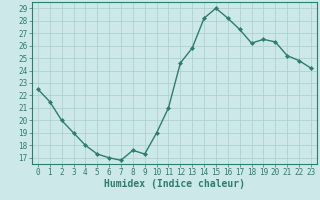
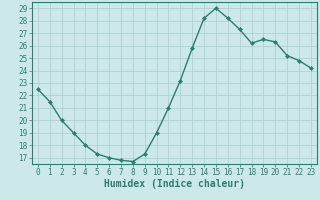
8: 17.6 -> 16.7
12: 24.6 -> 23.2
